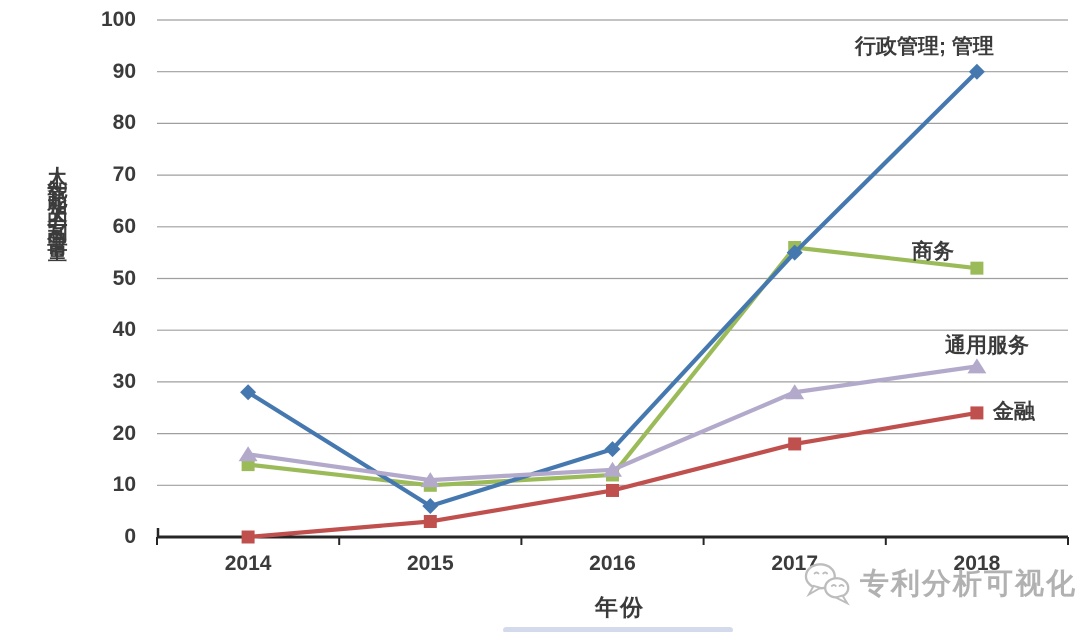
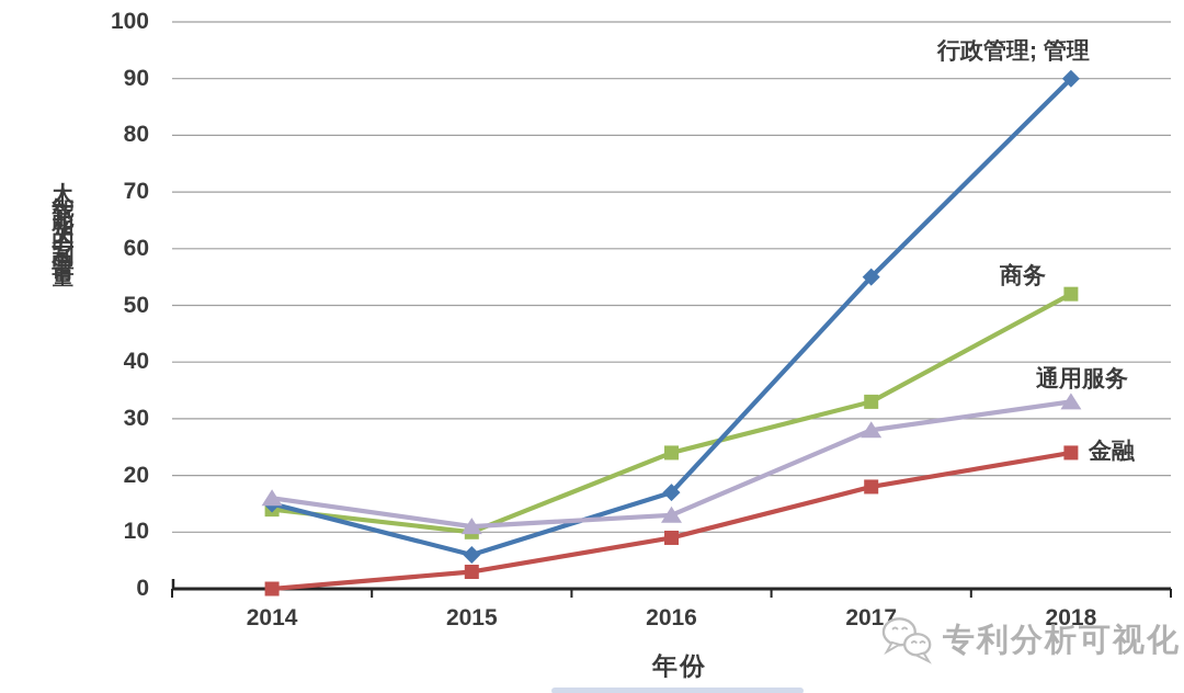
行政管理; 管理/2014: 28 -> 15
商务/2016: 12 -> 24
商务/2017: 56 -> 33
